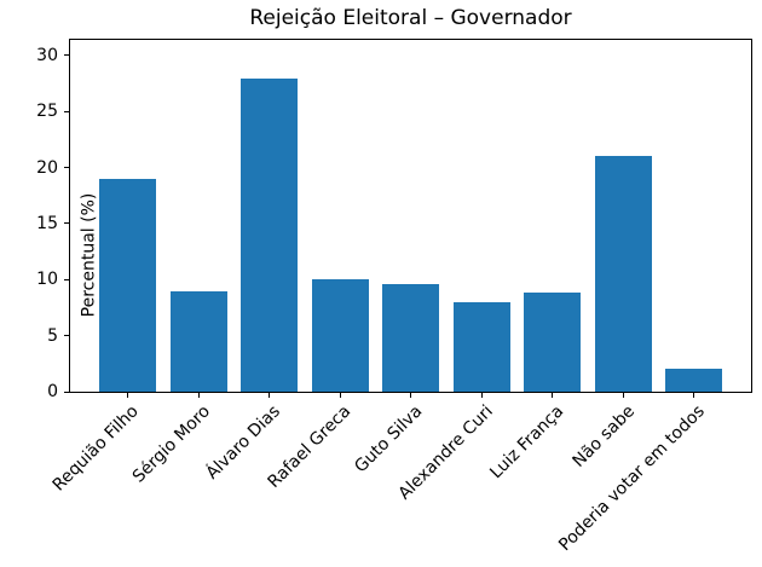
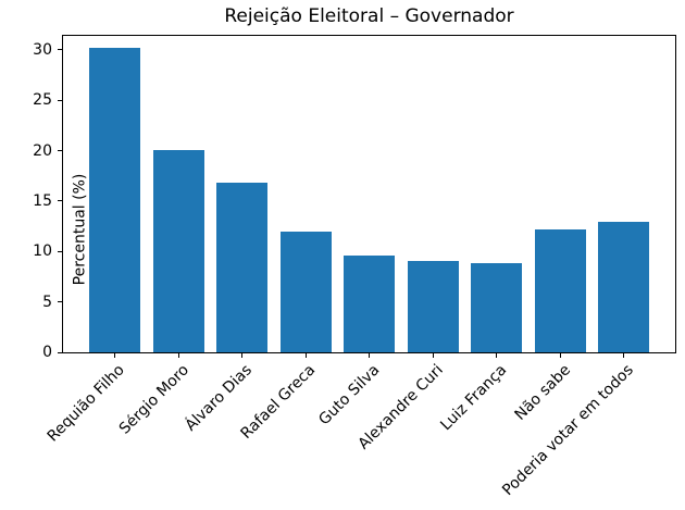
Requião Filho: 19 -> 30
Sérgio Moro: 9 -> 20
Álvaro Dias: 28 -> 17
Rafael Greca: 10 -> 12
Alexandre Curi: 8 -> 9
Não sabe: 21 -> 12
Poderia votar em todos: 2 -> 13
